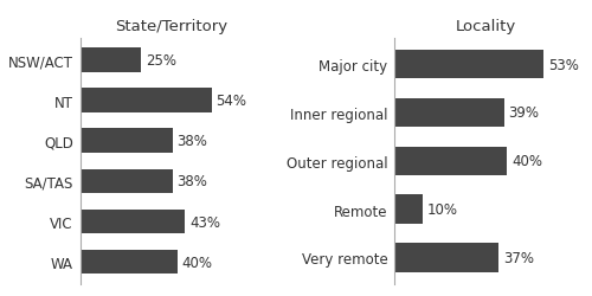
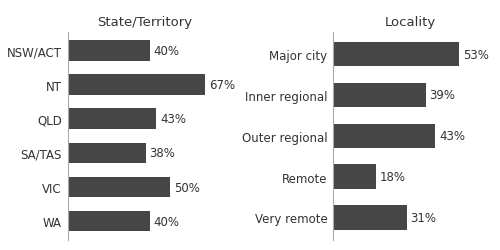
State/Territory/NSW/ACT: 25% -> 40%
State/Territory/NT: 54% -> 67%
State/Territory/QLD: 38% -> 43%
State/Territory/VIC: 43% -> 50%
Locality/Outer regional: 40% -> 43%
Locality/Remote: 10% -> 18%
Locality/Very remote: 37% -> 31%
